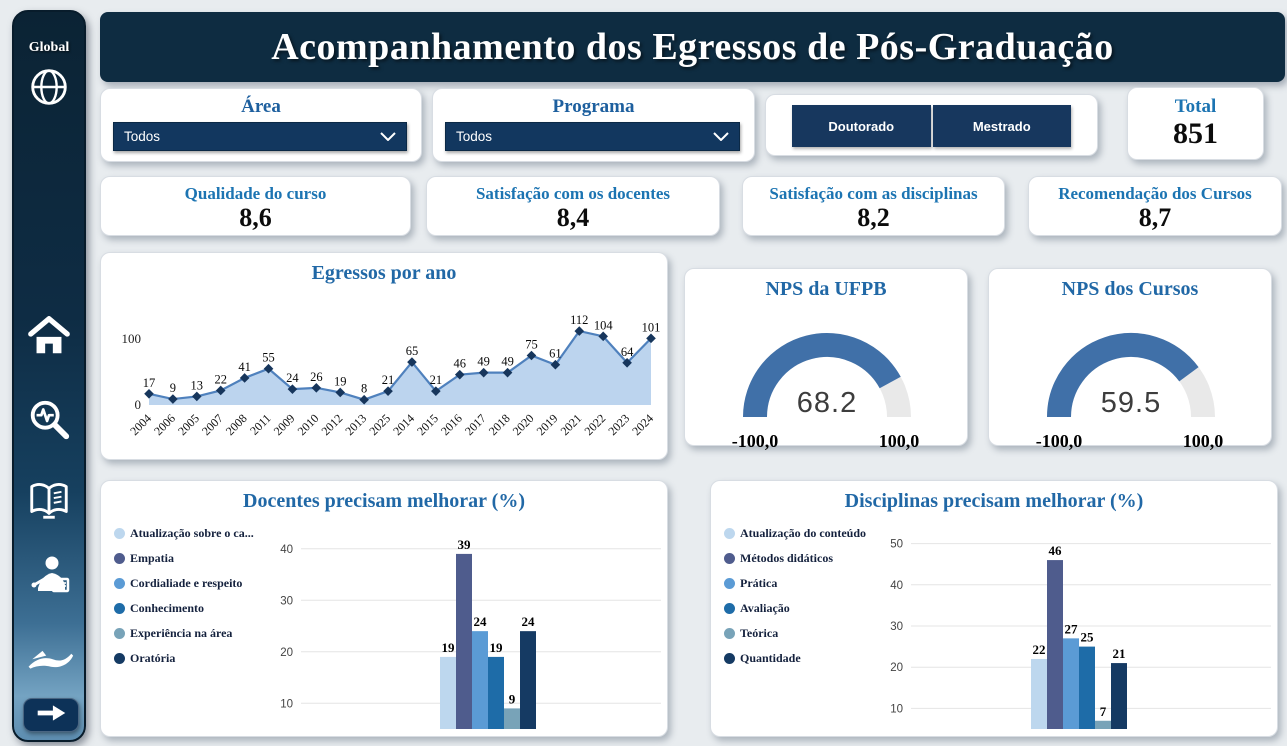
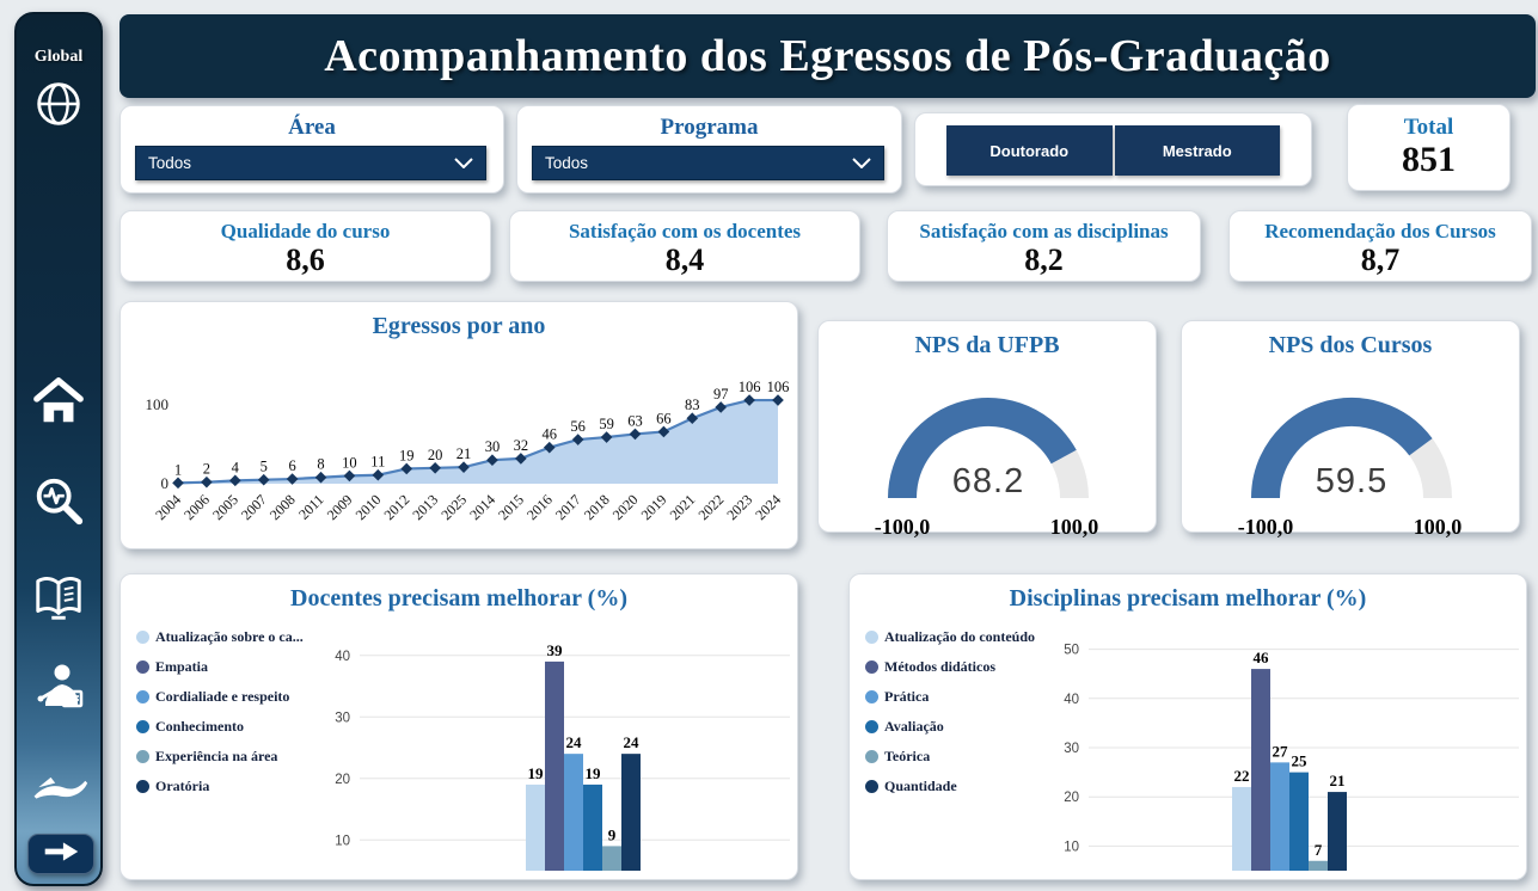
Egressos por ano/2004: 17 -> 1
Egressos por ano/2006: 9 -> 2
Egressos por ano/2005: 13 -> 4
Egressos por ano/2007: 22 -> 5
Egressos por ano/2008: 41 -> 6
Egressos por ano/2011: 55 -> 8
Egressos por ano/2009: 24 -> 10
Egressos por ano/2010: 26 -> 11
Egressos por ano/2013: 8 -> 20
Egressos por ano/2014: 65 -> 30
Egressos por ano/2015: 21 -> 32
Egressos por ano/2017: 49 -> 56
Egressos por ano/2018: 49 -> 59
Egressos por ano/2020: 75 -> 63
Egressos por ano/2019: 61 -> 66
Egressos por ano/2021: 112 -> 83
Egressos por ano/2022: 104 -> 97
Egressos por ano/2023: 64 -> 106
Egressos por ano/2024: 101 -> 106
